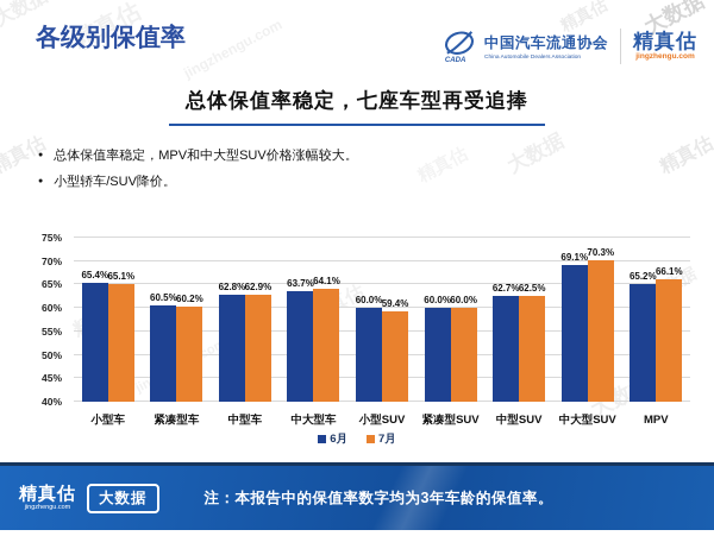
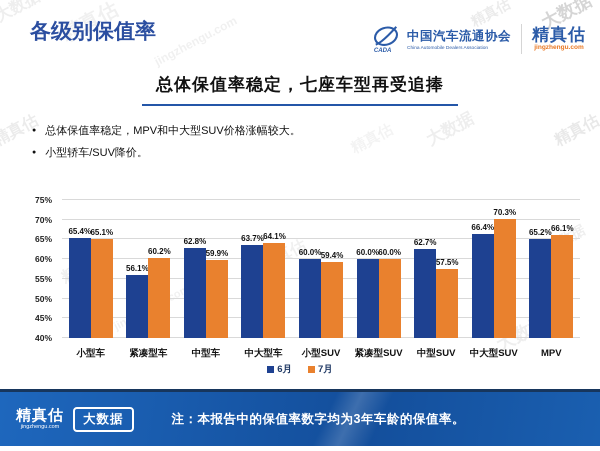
6月/紧凑型车: 60.5% -> 56.1%
7月/中型车: 62.9% -> 59.9%
7月/中型SUV: 62.5% -> 57.5%
6月/中大型SUV: 69.1% -> 66.4%
